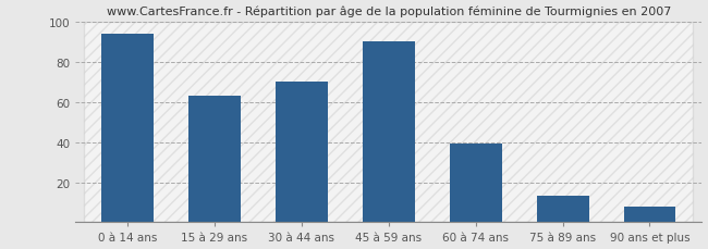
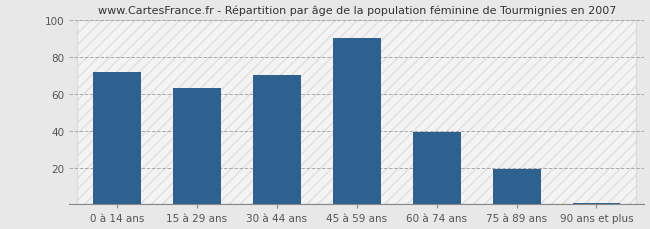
0 à 14 ans: 94 -> 72
75 à 89 ans: 13 -> 19
90 ans et plus: 8 -> 1
